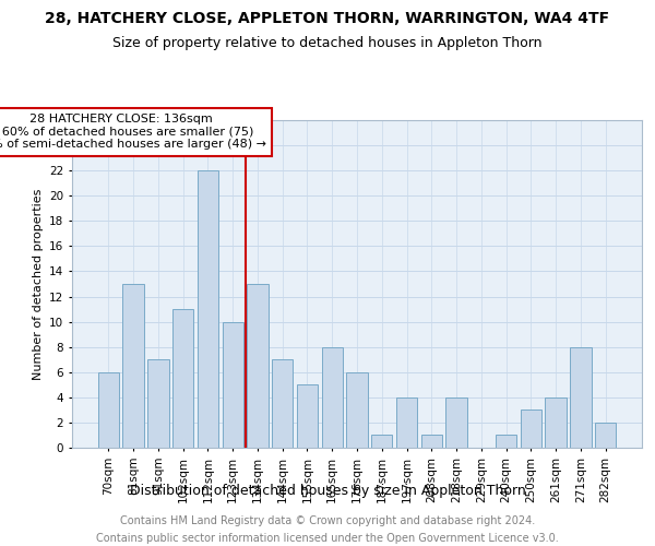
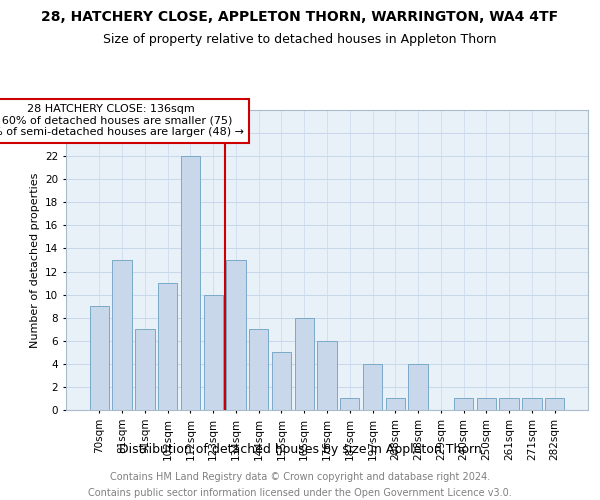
70sqm: 6 -> 9
250sqm: 3 -> 1
261sqm: 4 -> 1
271sqm: 8 -> 1
282sqm: 2 -> 1
